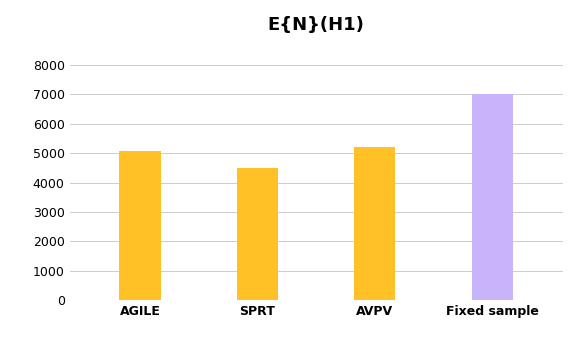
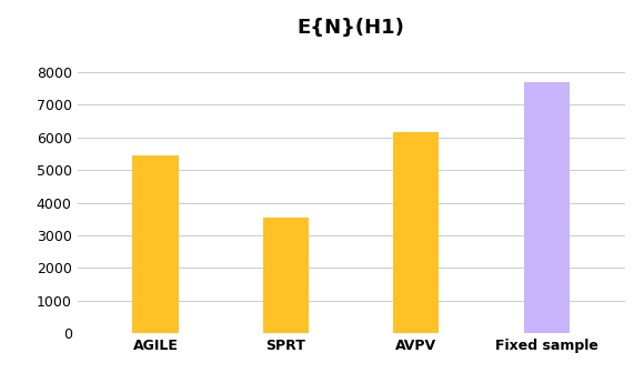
AGILE: 5080 -> 5450
SPRT: 4480 -> 3550
AVPV: 5200 -> 6150
Fixed sample: 7020 -> 7700
